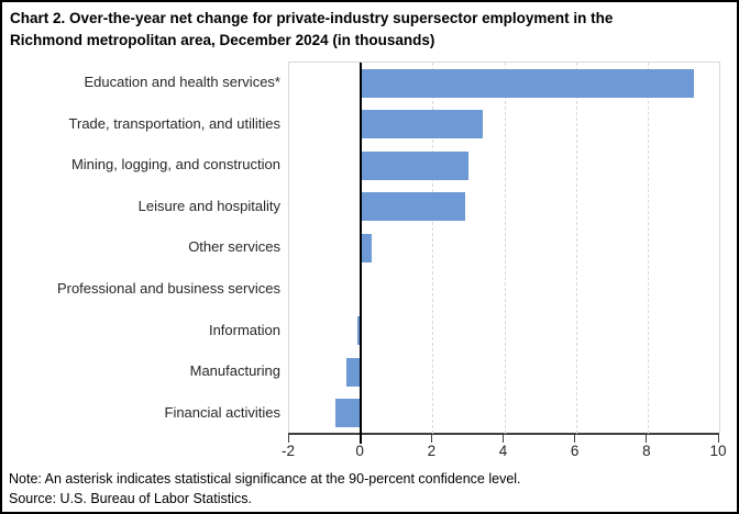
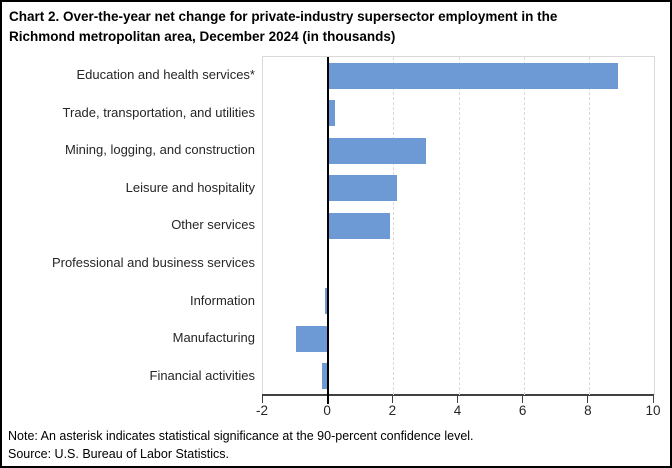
Education and health services*: 9.3 -> 8.9
Trade, transportation, and utilities: 3.4 -> 0.2
Leisure and hospitality: 2.9 -> 2.1
Other services: 0.3 -> 1.9
Manufacturing: -0.4 -> -1.0
Financial activities: -0.7 -> -0.2
